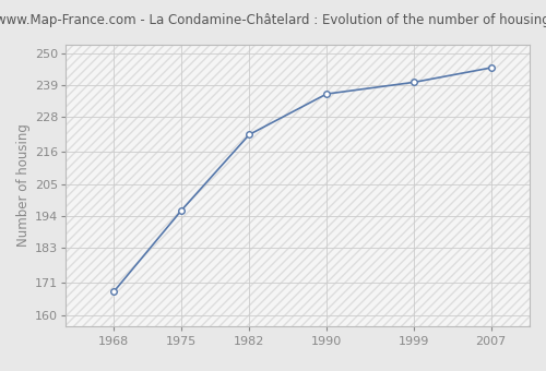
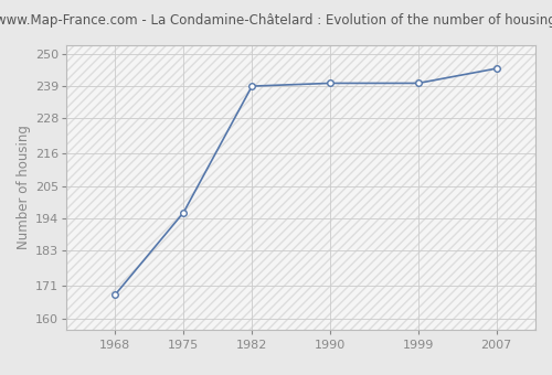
1982: 222 -> 239
1990: 236 -> 240
